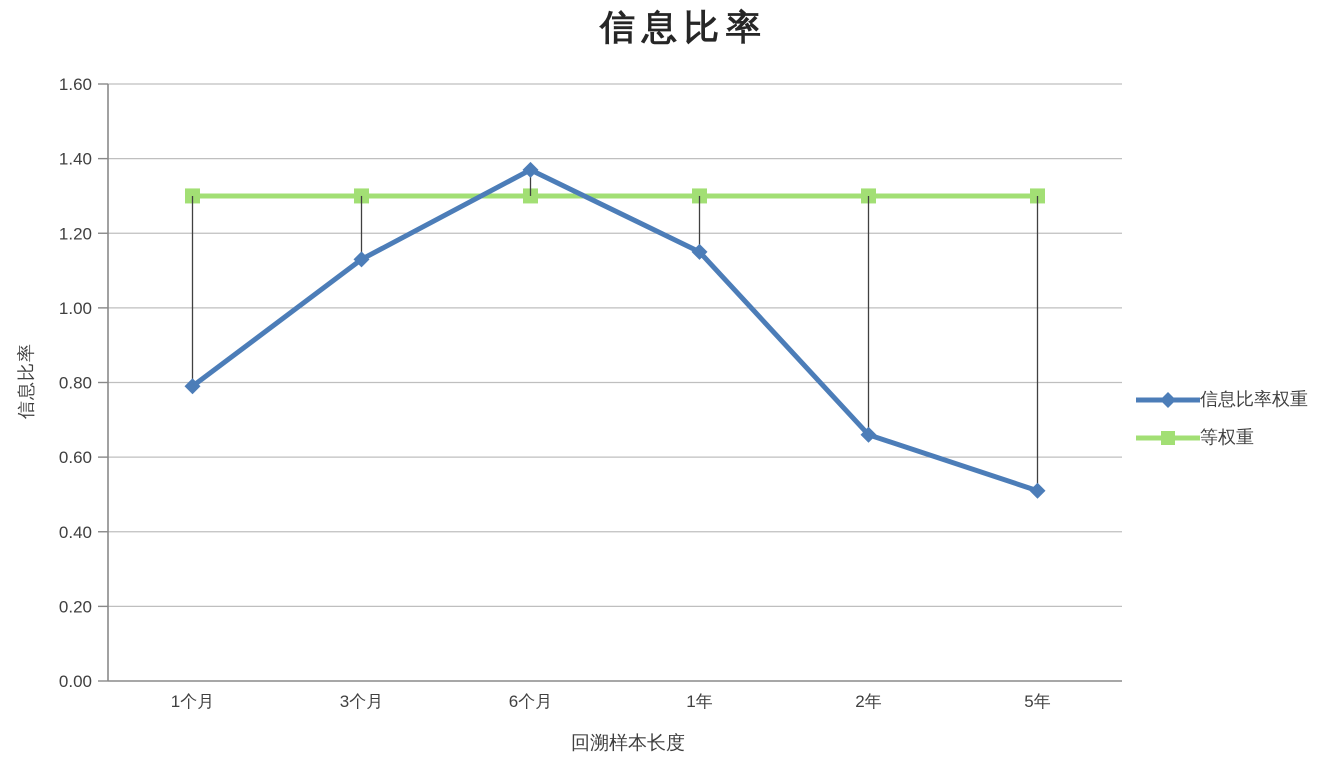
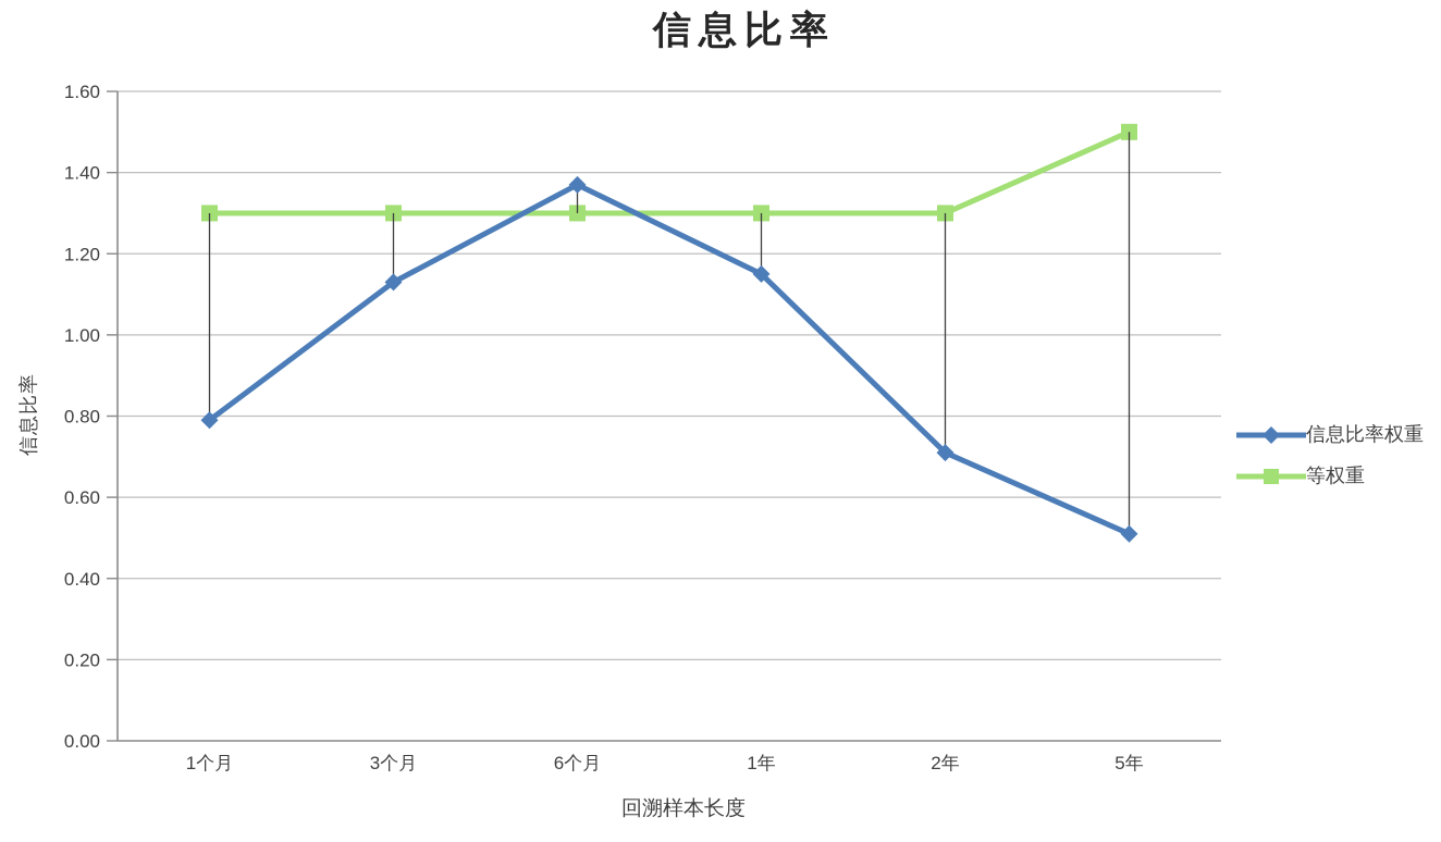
信息比率权重/2年: 0.66 -> 0.71
等权重/5年: 1.3 -> 1.5
